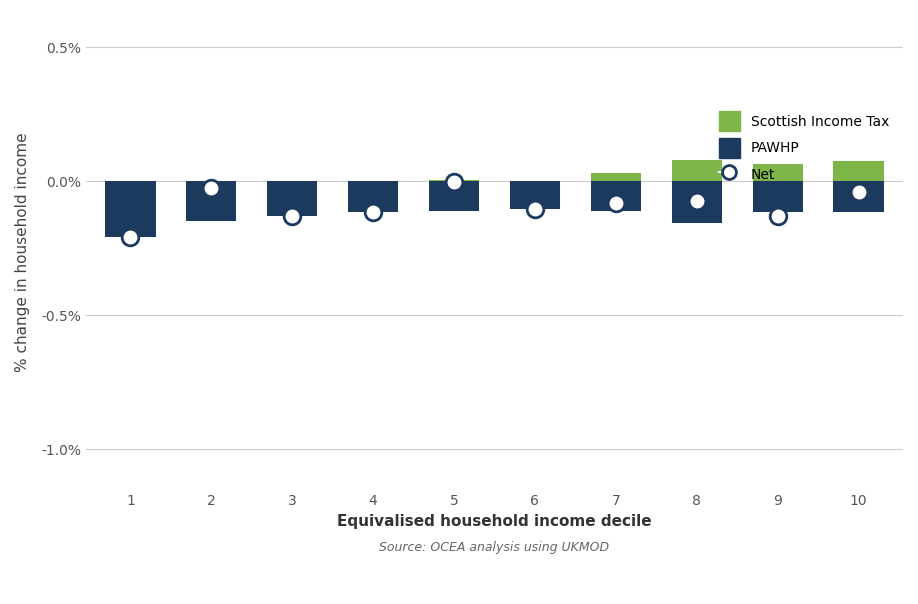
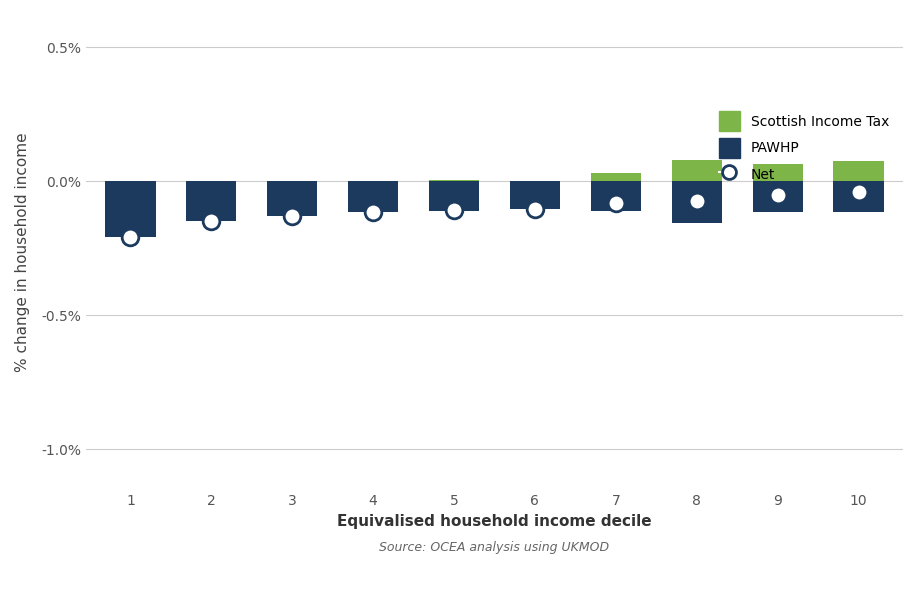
Net/2: -0.025% -> -0.150%
Net/5: -0.005% -> -0.107%
Net/9: -0.130% -> -0.050%
